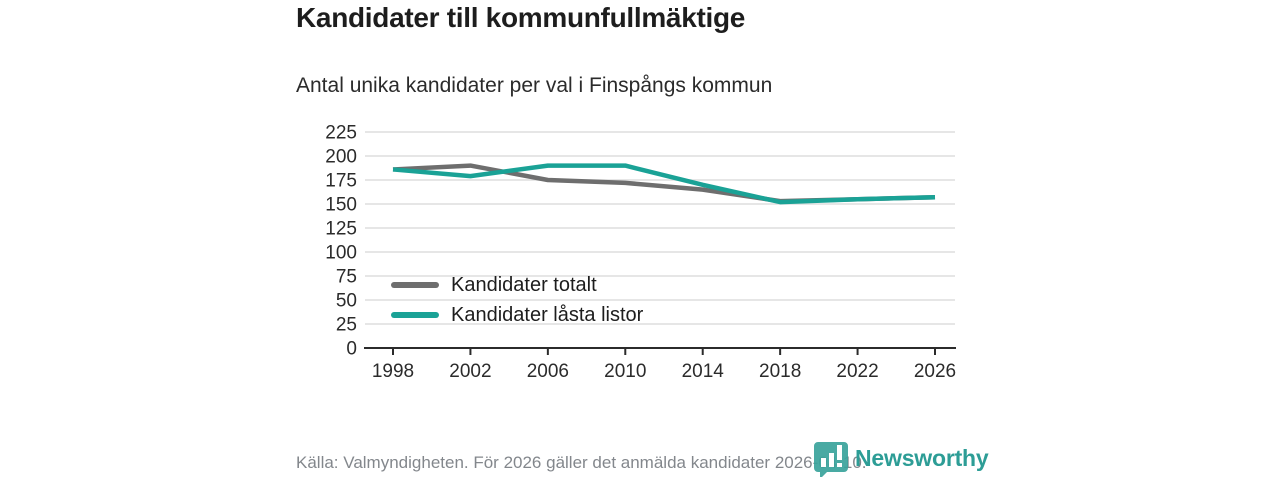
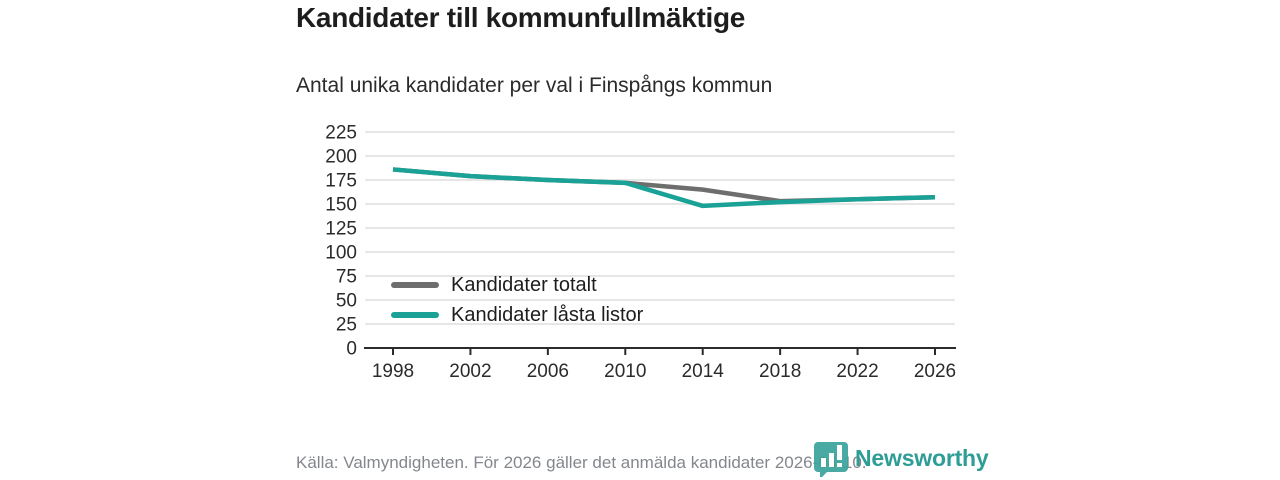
Kandidater totalt/2002: 190 -> 180
Kandidater låsta listor/2006: 190 -> 180
Kandidater låsta listor/2010: 190 -> 170
Kandidater låsta listor/2014: 170 -> 150
